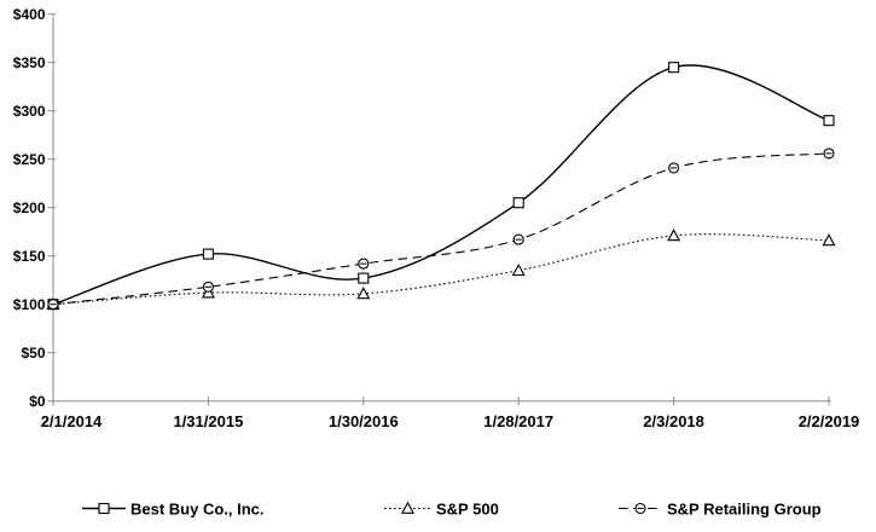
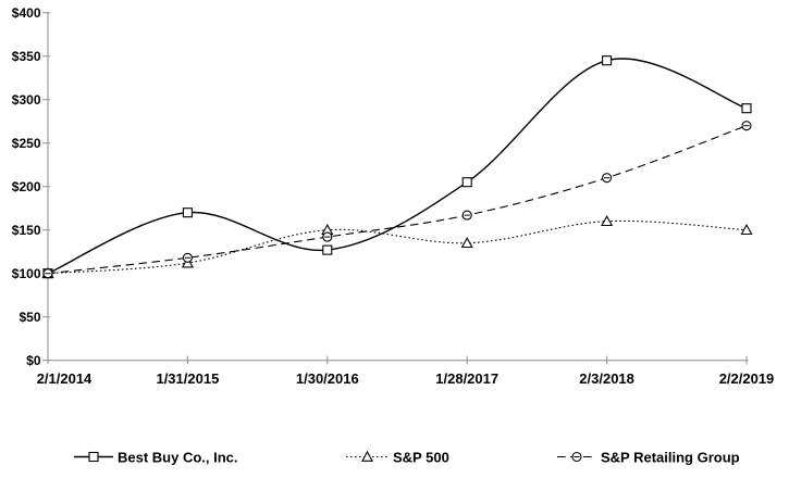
Best Buy Co., Inc./1/31/2015: $150 -> $170
S&P 500/1/30/2016: $110 -> $150
S&P 500/2/3/2018: $170 -> $160
S&P Retailing Group/2/3/2018: $240 -> $210
S&P 500/2/2/2019: $170 -> $150
S&P Retailing Group/2/2/2019: $260 -> $270
